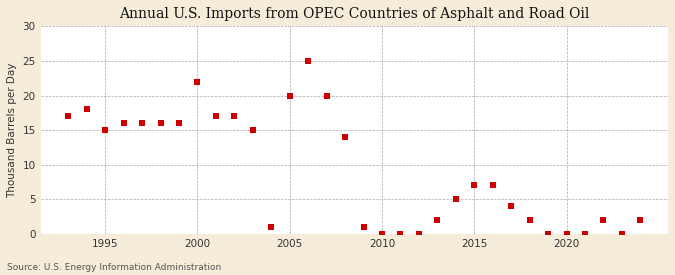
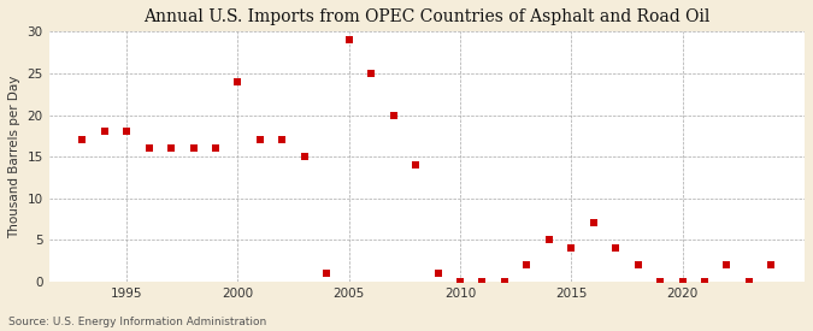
1995: 15 -> 18
2000: 22 -> 24
2005: 20 -> 29
2015: 7 -> 4
